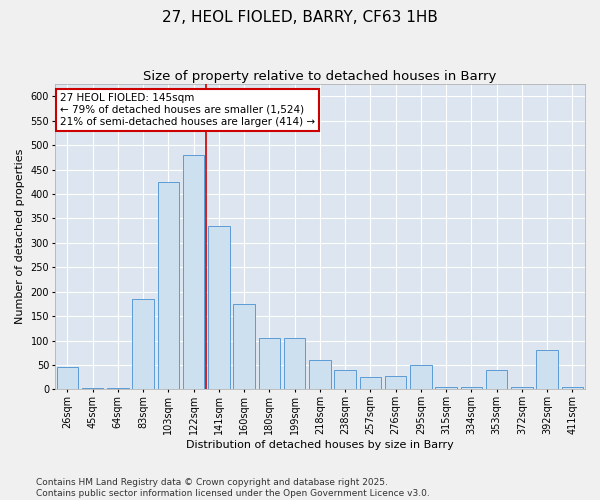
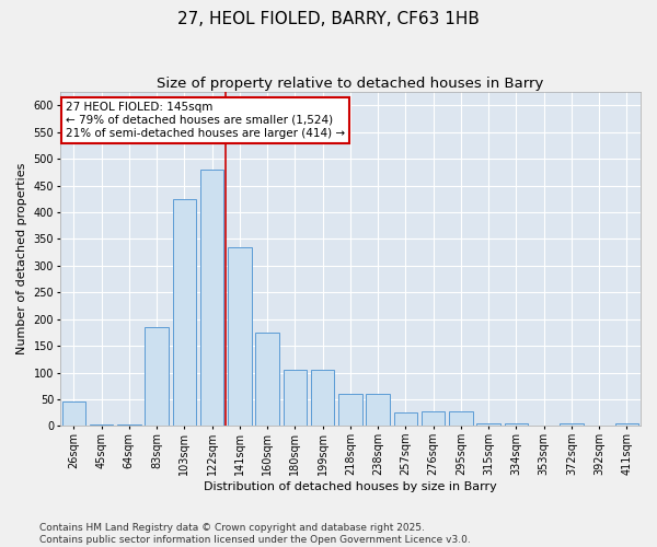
238sqm: 40 -> 60
295sqm: 50 -> 28
353sqm: 40 -> 1
392sqm: 80 -> 1
